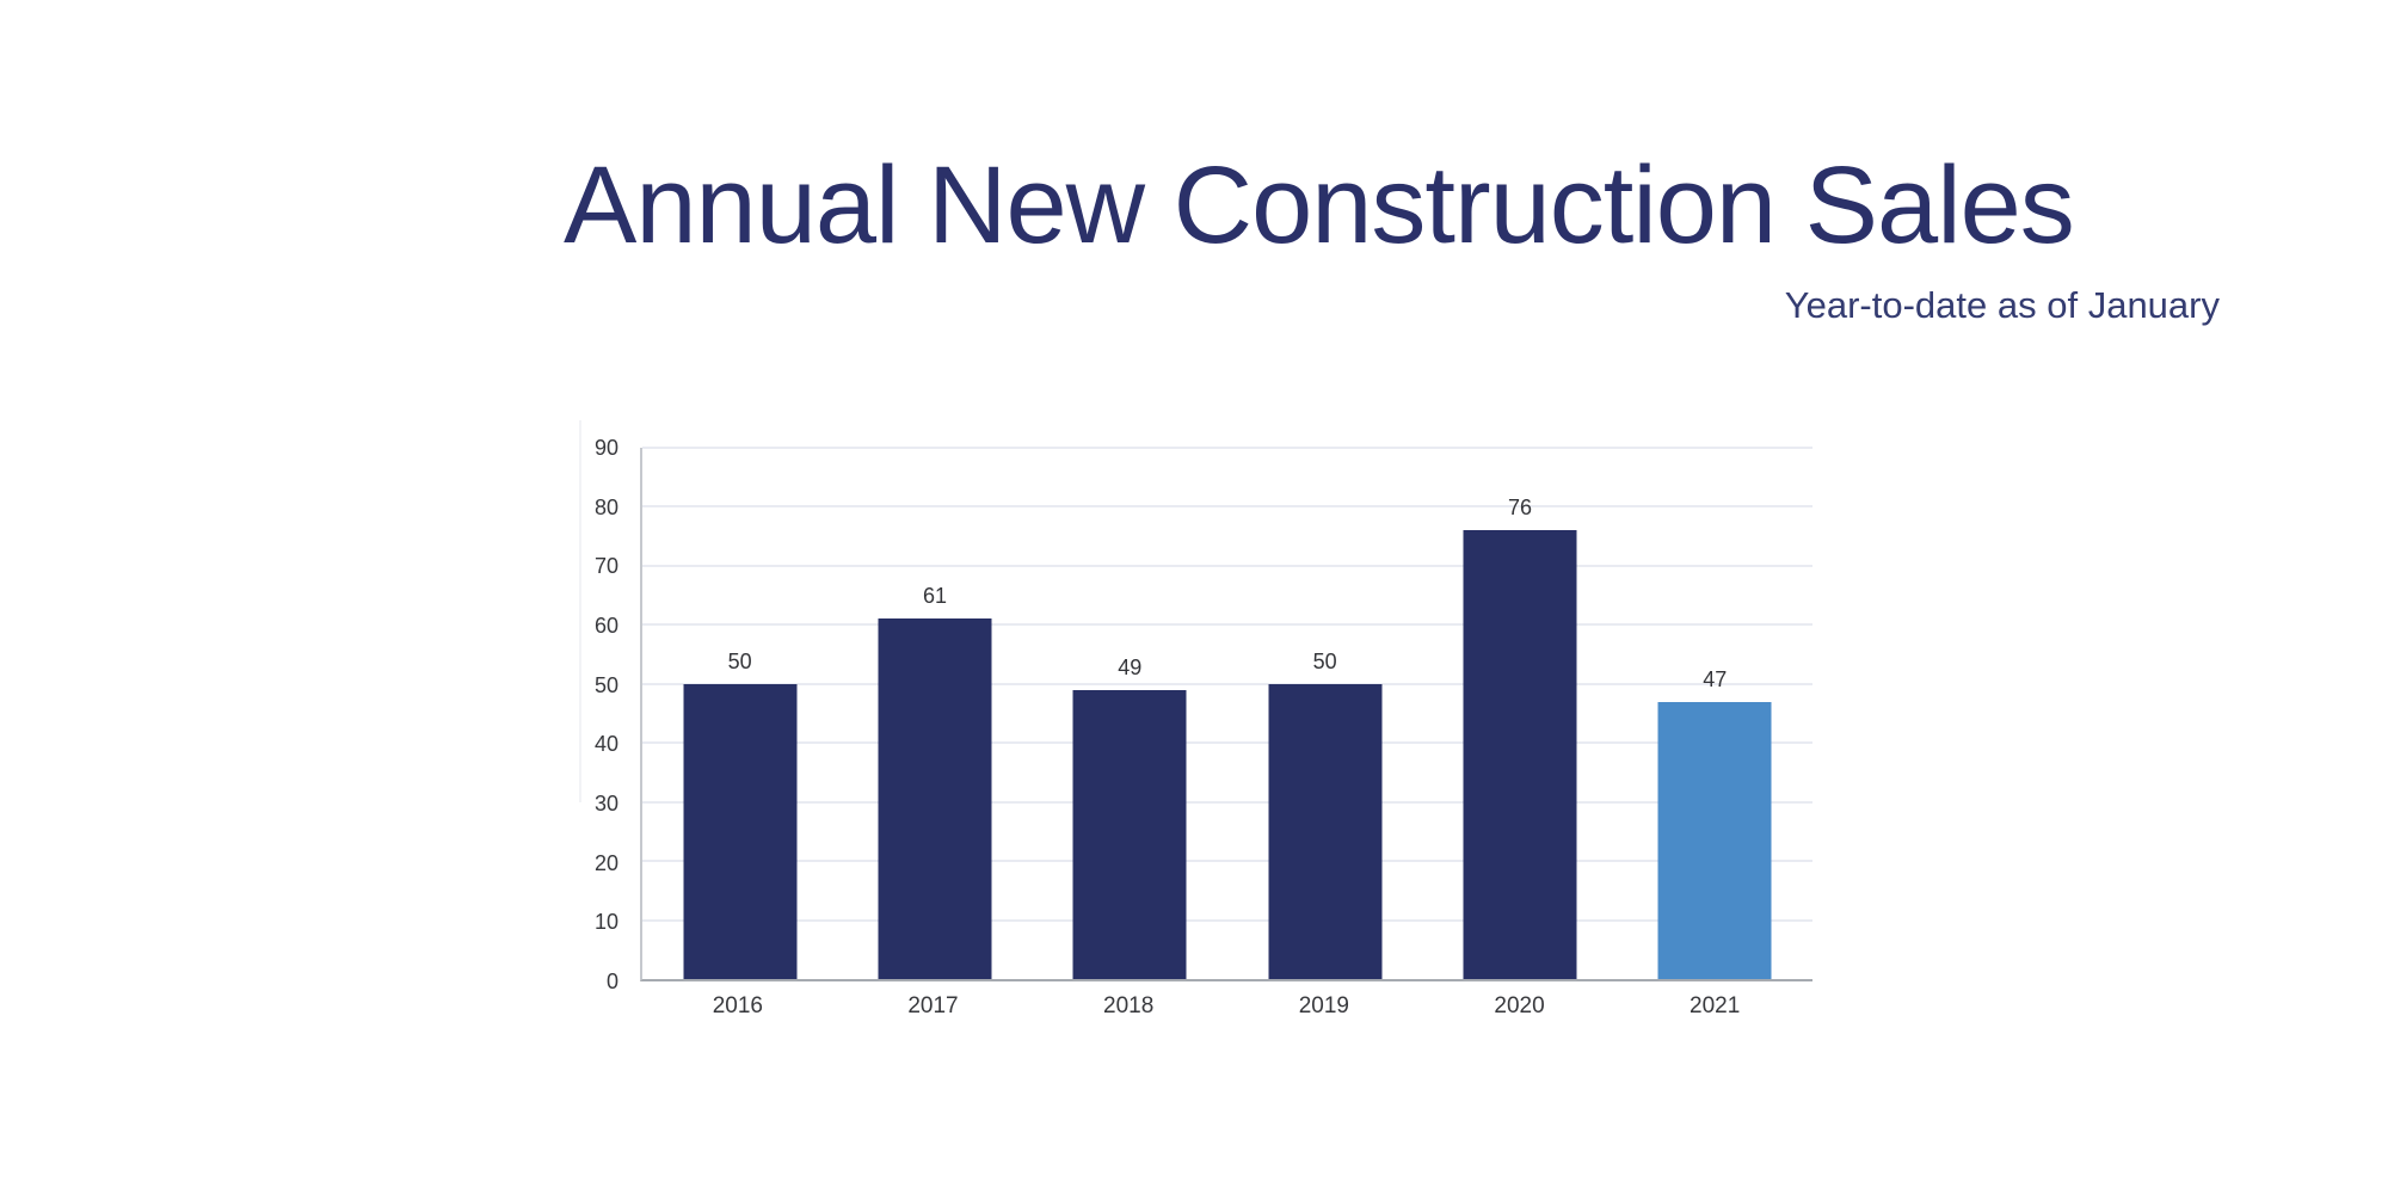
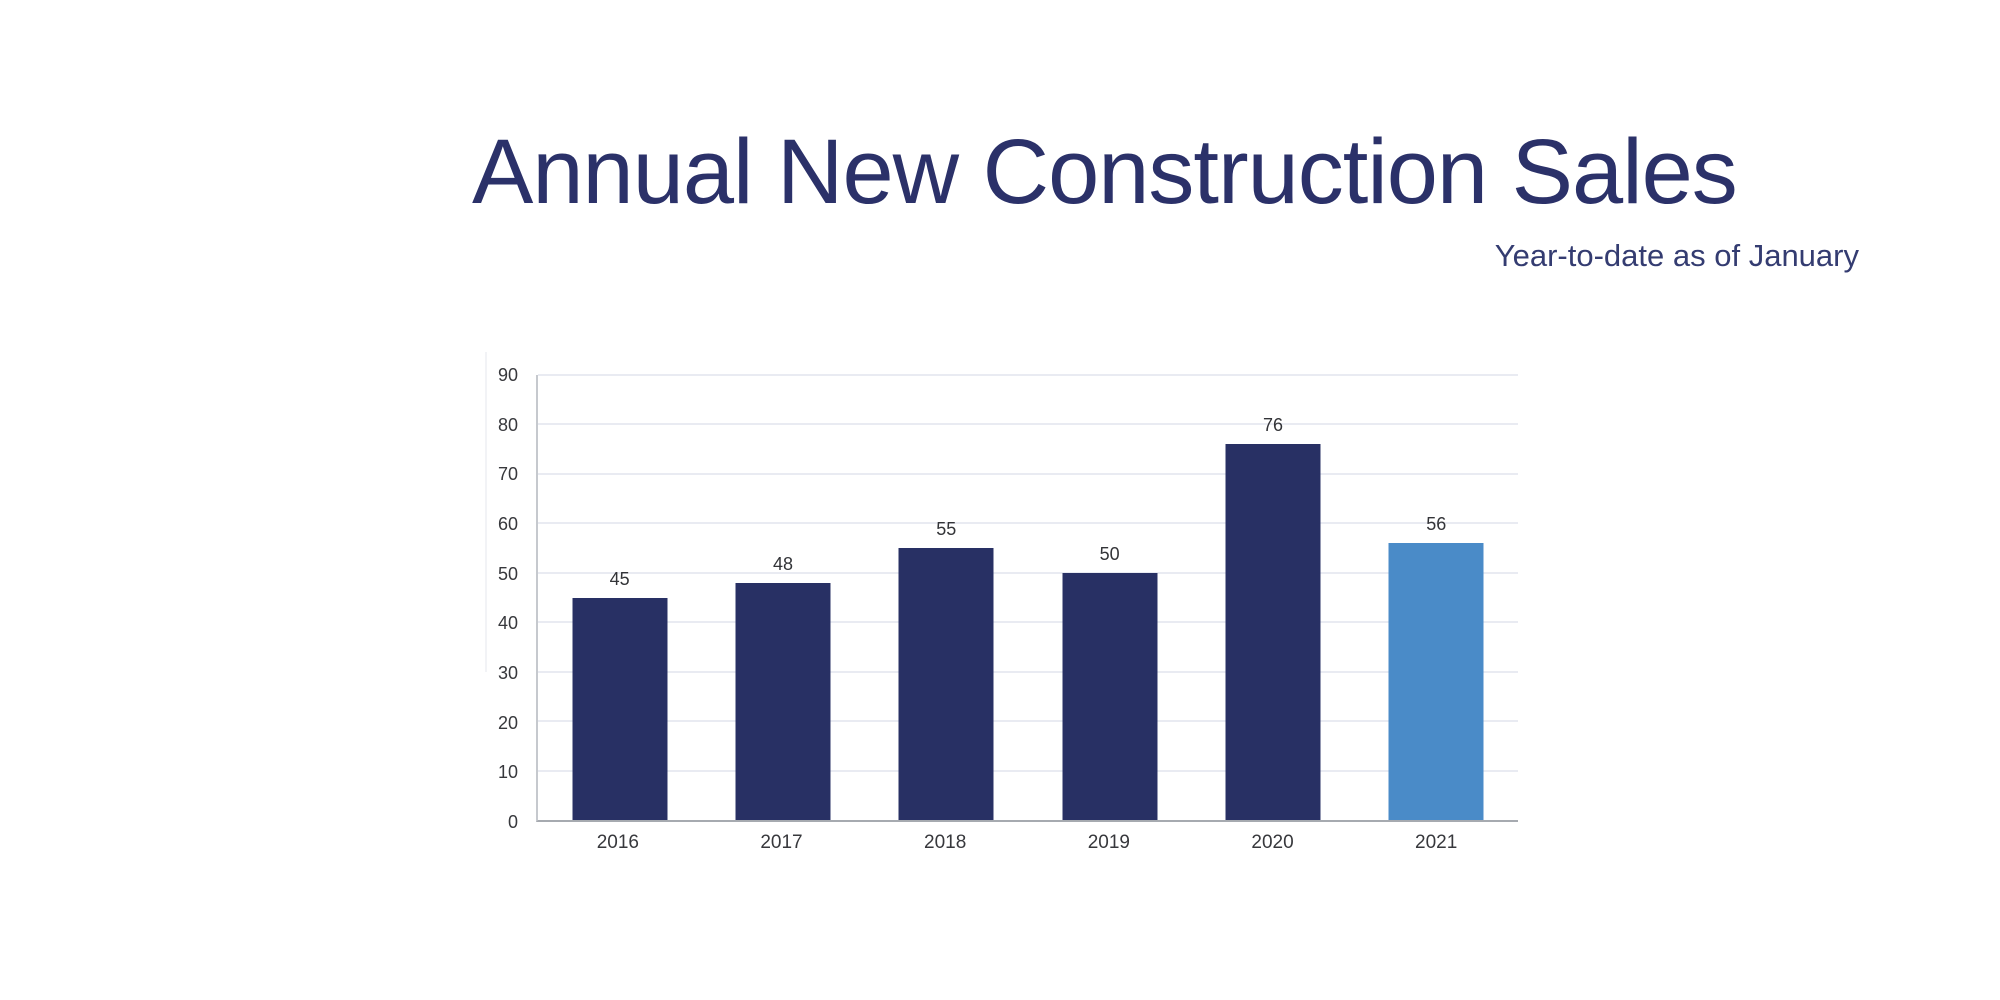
2016: 50 -> 45
2017: 61 -> 48
2018: 49 -> 55
2021: 47 -> 56
